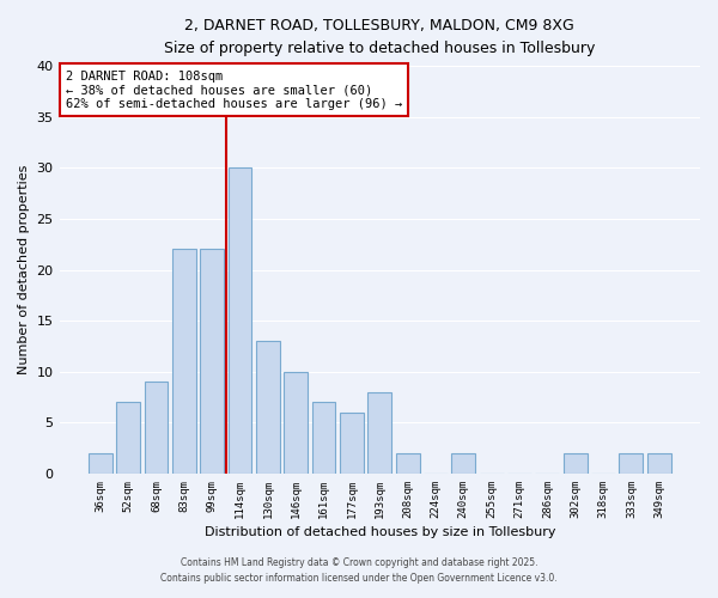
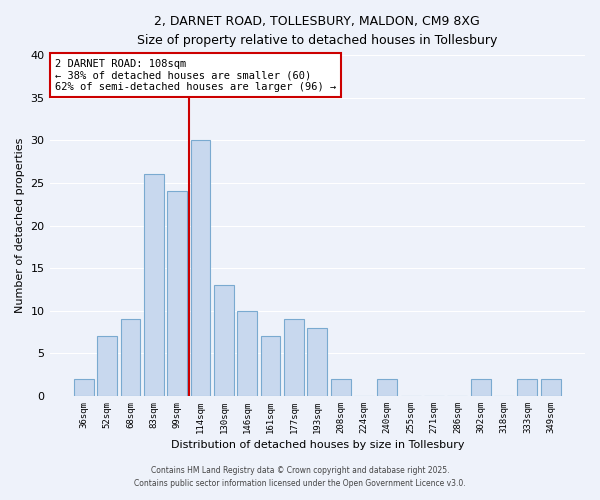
83sqm: 22 -> 26
99sqm: 22 -> 24
177sqm: 6 -> 9
